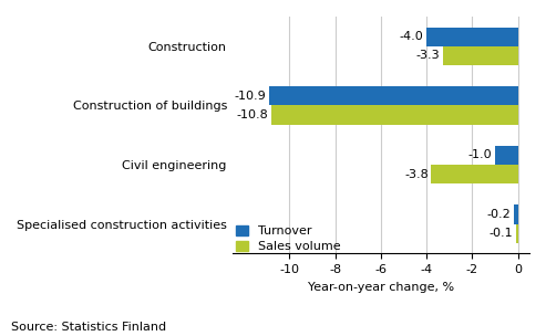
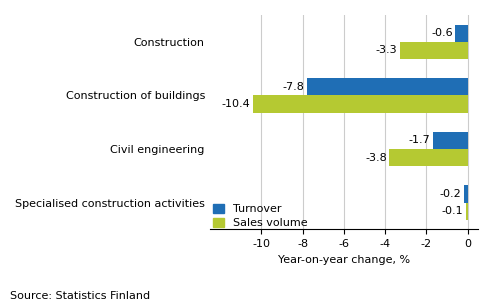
Turnover/Construction: -4.0 -> -0.6
Turnover/Construction of buildings: -10.9 -> -7.8
Sales volume/Construction of buildings: -10.8 -> -10.4
Turnover/Civil engineering: -1.0 -> -1.7
